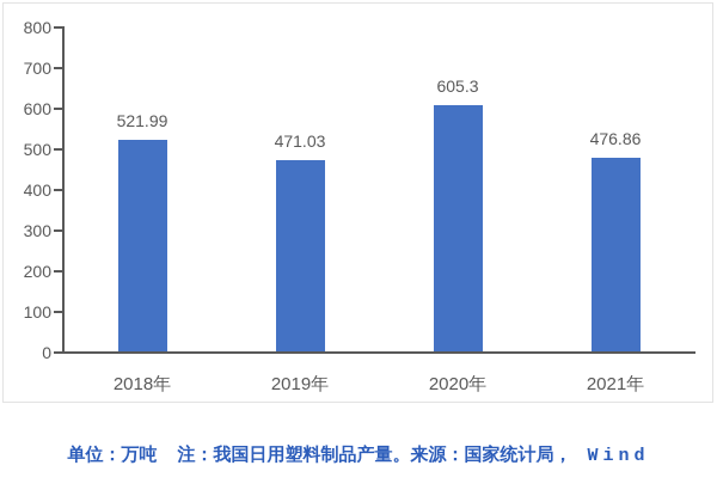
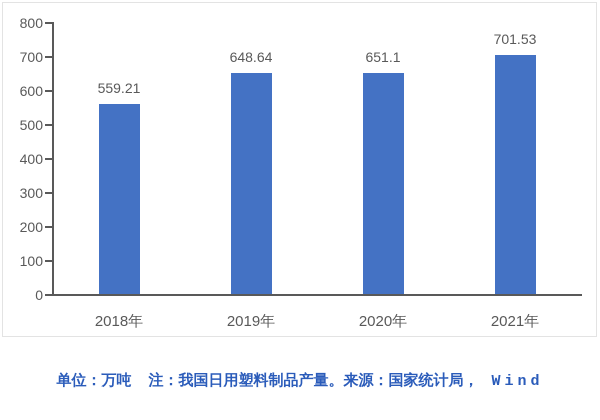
2018年: 521.99 -> 559.21
2019年: 471.03 -> 648.64
2020年: 605.3 -> 651.1
2021年: 476.86 -> 701.53
